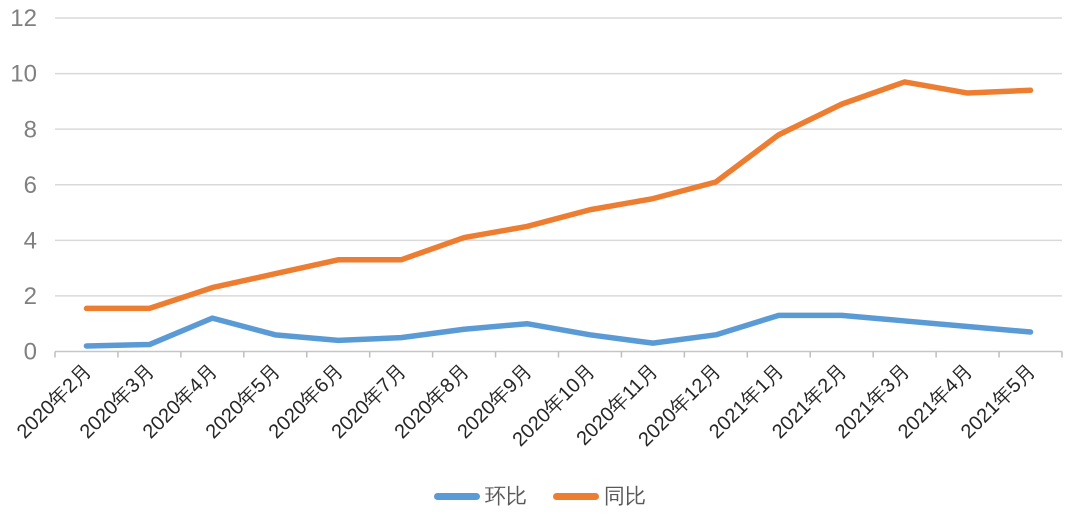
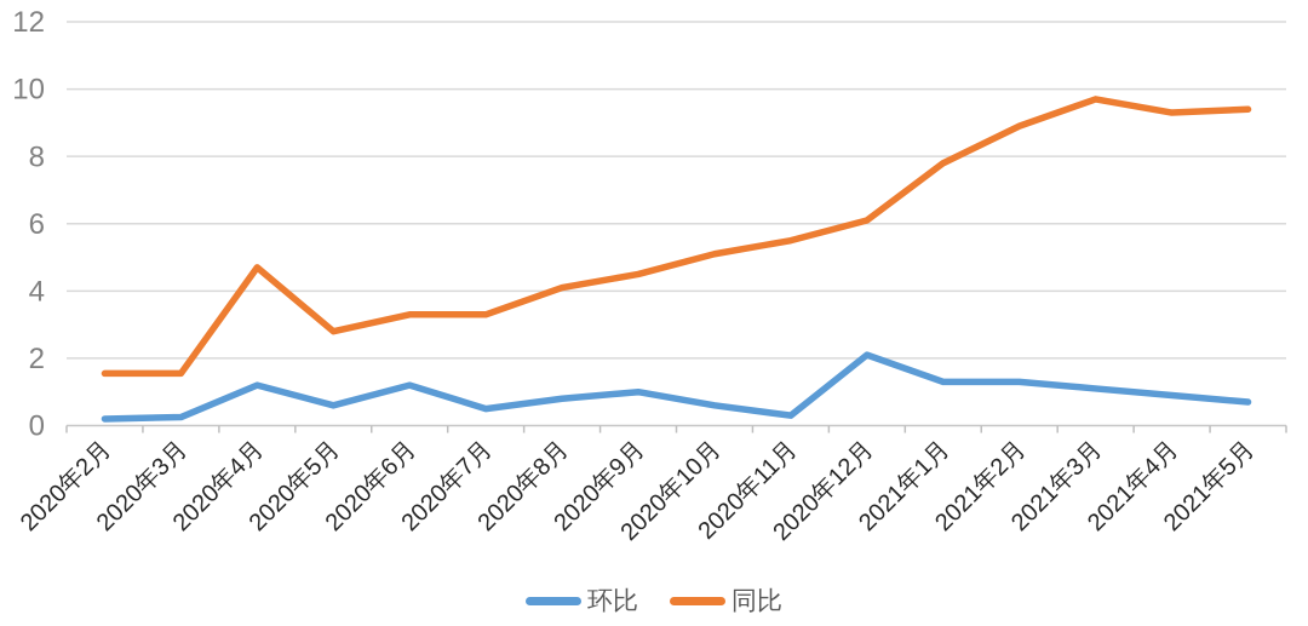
同比/2020年4月: 2.3 -> 4.7
环比/2020年6月: 0.4 -> 1.2
环比/2020年12月: 0.6 -> 2.1
